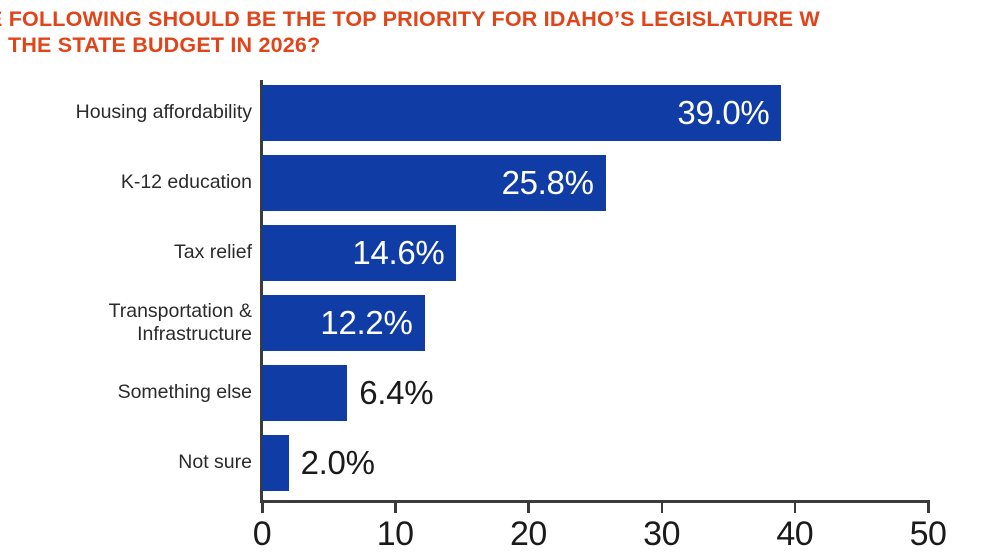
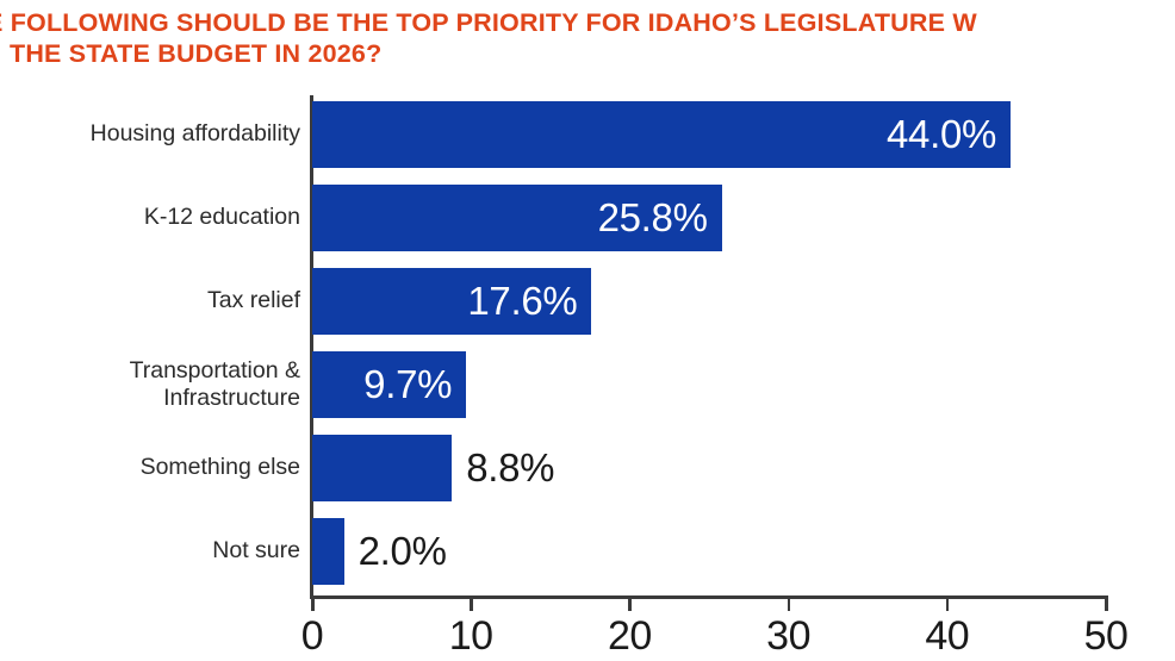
Housing affordability: 39.0% -> 44.0%
Tax relief: 14.6% -> 17.6%
Transportation & Infrastructure: 12.2% -> 9.7%
Something else: 6.4% -> 8.8%
